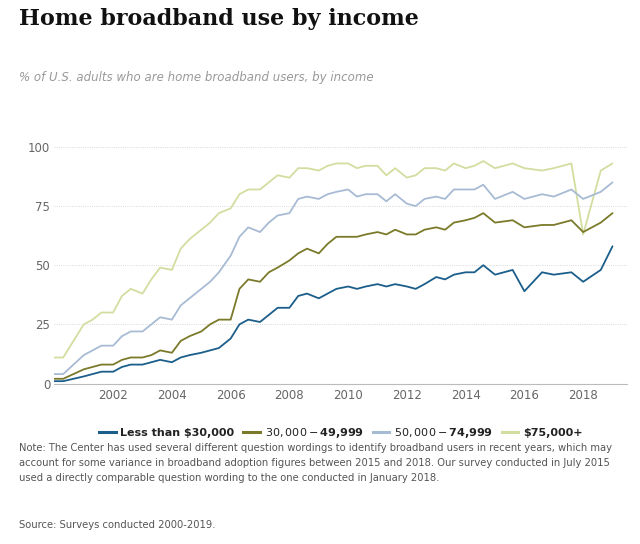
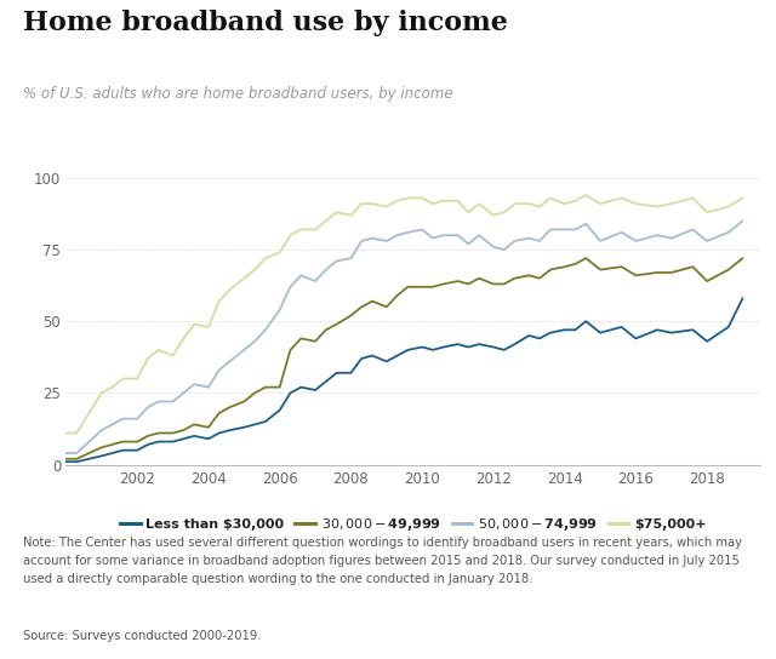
Less than $30,000/2016: 39 -> 44
$75,000+/2018: 63 -> 88
